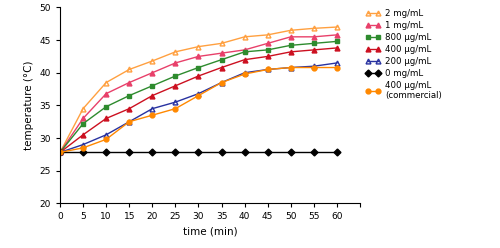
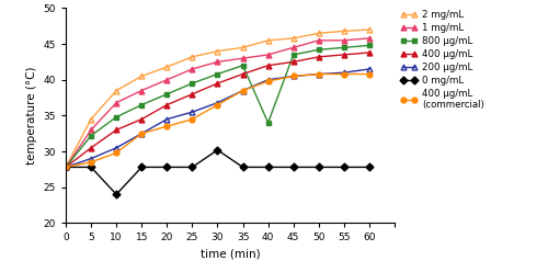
0 mg/mL/10: 27.8 -> 24.0
0 mg/mL/30: 27.8 -> 30.2
800 μg/mL/40: 43.2 -> 34.0
